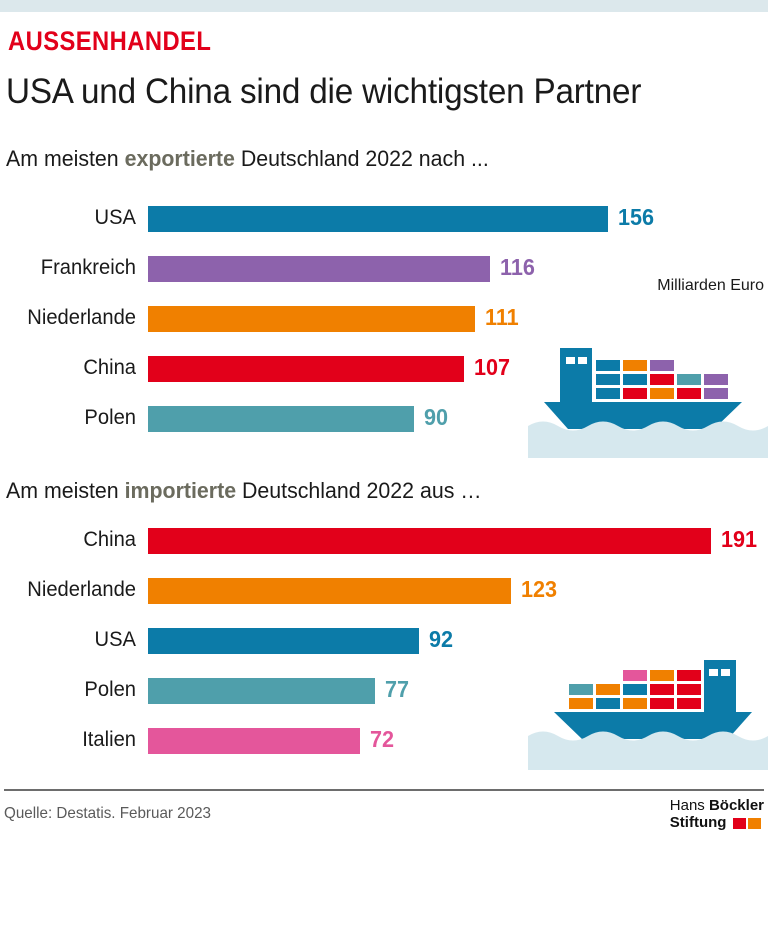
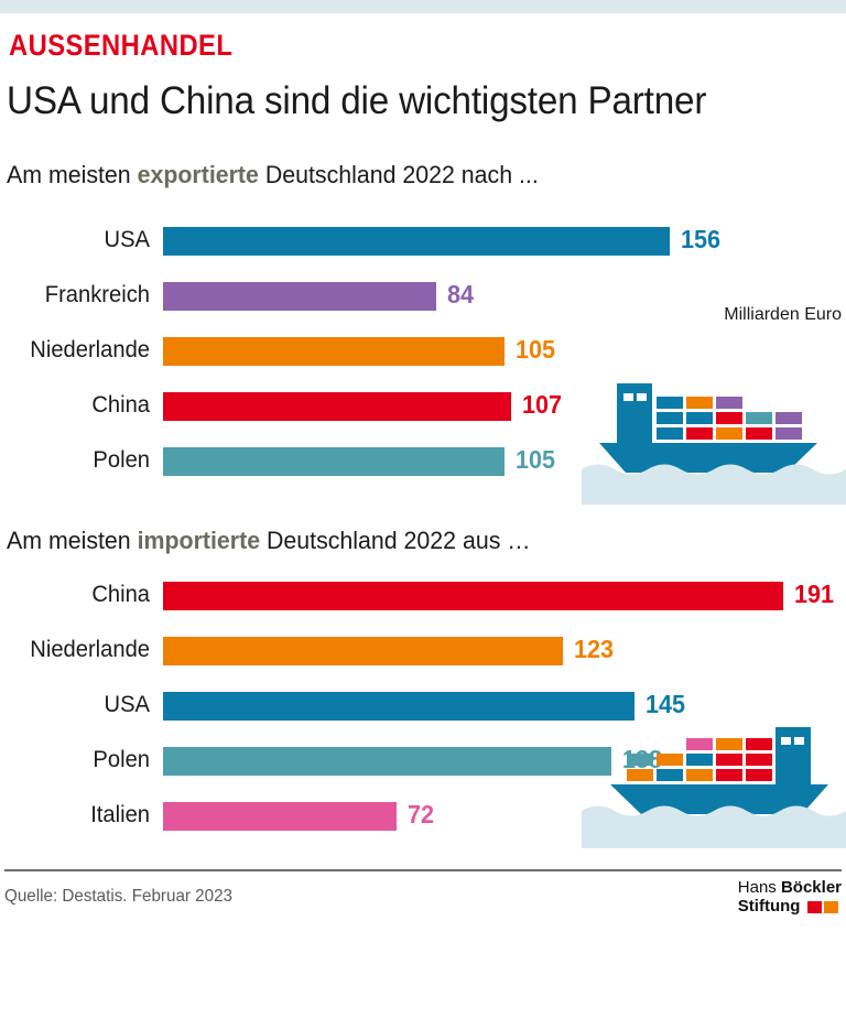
Am meisten exportierte Deutschland 2022 nach .../Frankreich: 116 -> 84
Am meisten exportierte Deutschland 2022 nach .../Niederlande: 111 -> 105
Am meisten exportierte Deutschland 2022 nach .../Polen: 90 -> 105
Am meisten importierte Deutschland 2022 aus …/USA: 92 -> 145
Am meisten importierte Deutschland 2022 aus …/Polen: 77 -> 138
